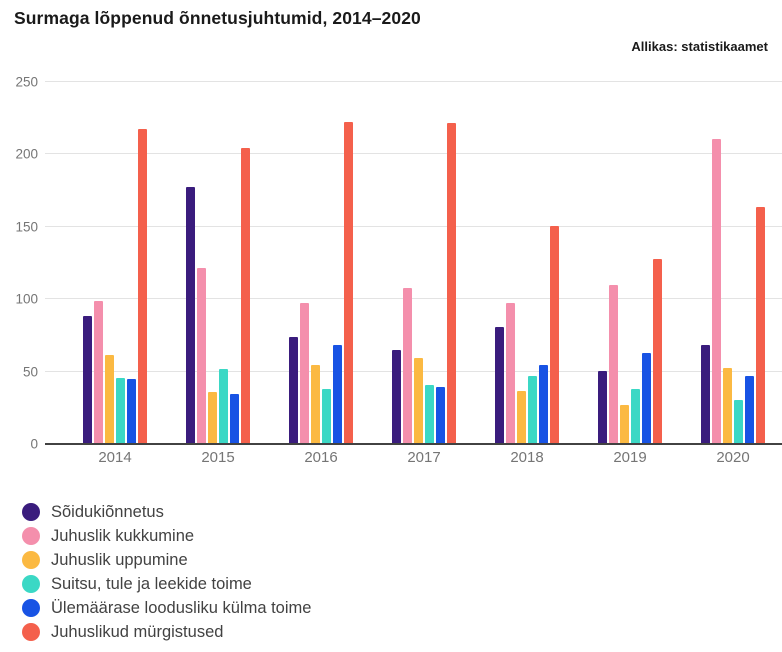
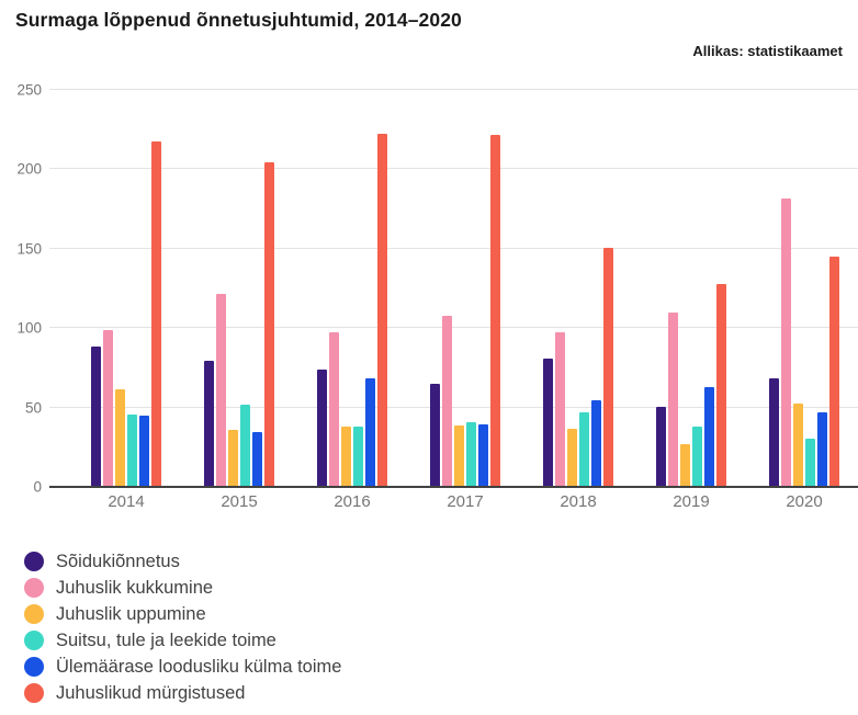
Sõidukiõnnetus/2015: 177 -> 79
Juhuslik uppumine/2016: 54 -> 37
Juhuslik uppumine/2017: 59 -> 38
Juhuslik kukkumine/2020: 210 -> 181
Juhuslikud mürgistused/2020: 163 -> 144
